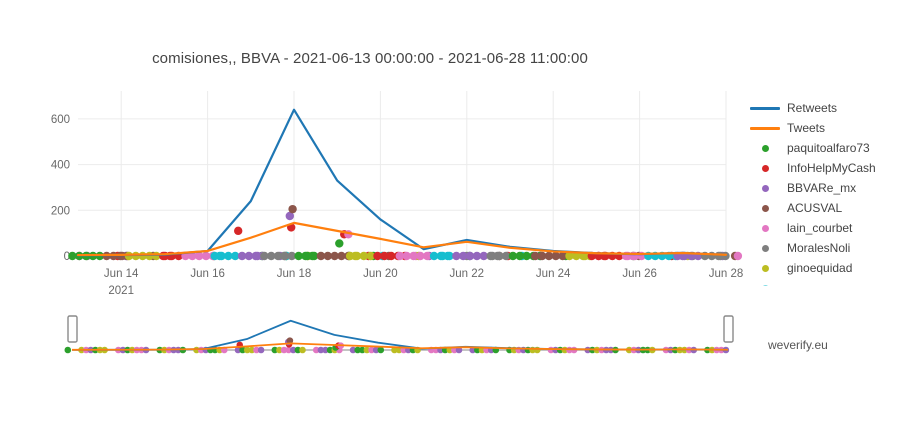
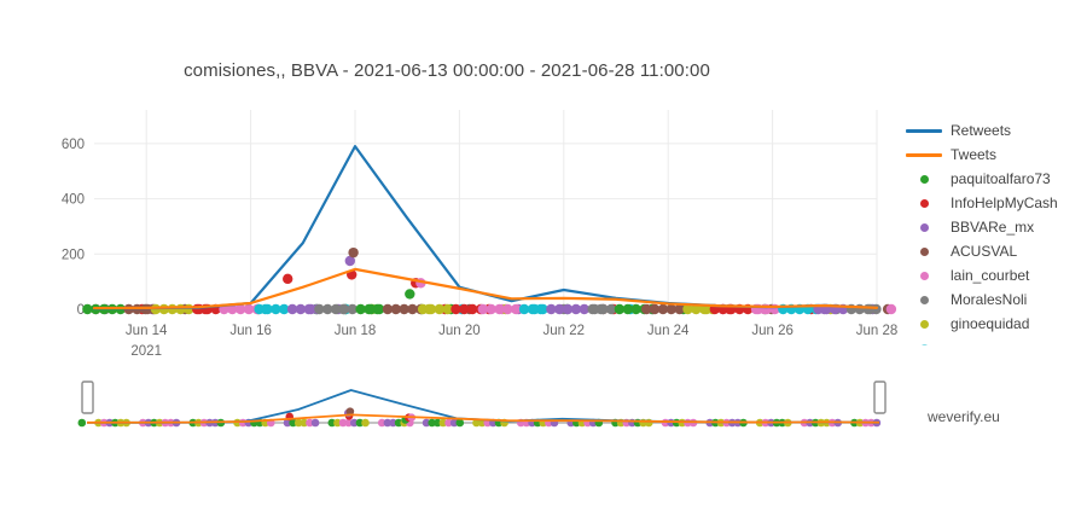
Retweets/Jun 18: 640 -> 590
Retweets/Jun 20: 160 -> 80
Tweets/Jun 22: 60 -> 40
